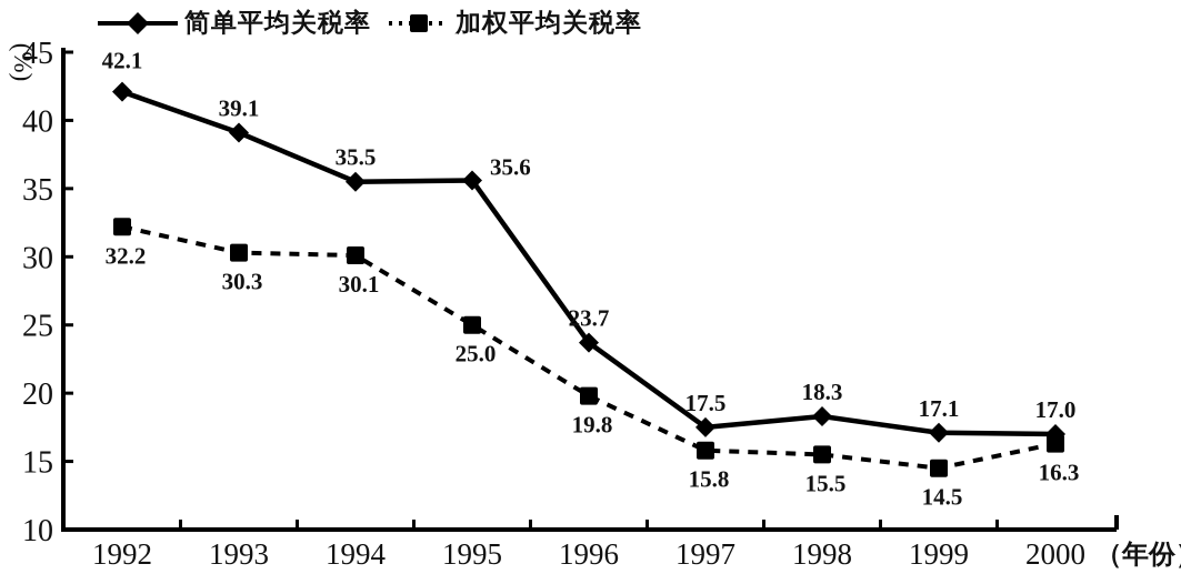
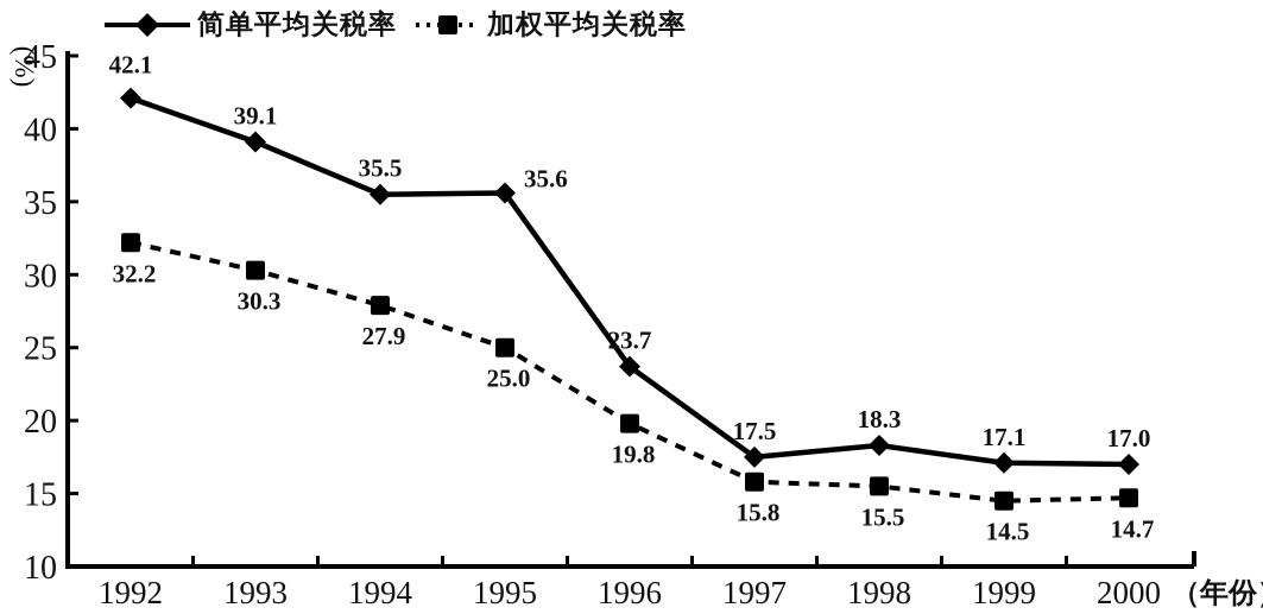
加权平均关税率/1994: 30.1 -> 27.9
加权平均关税率/2000: 16.3 -> 14.7
